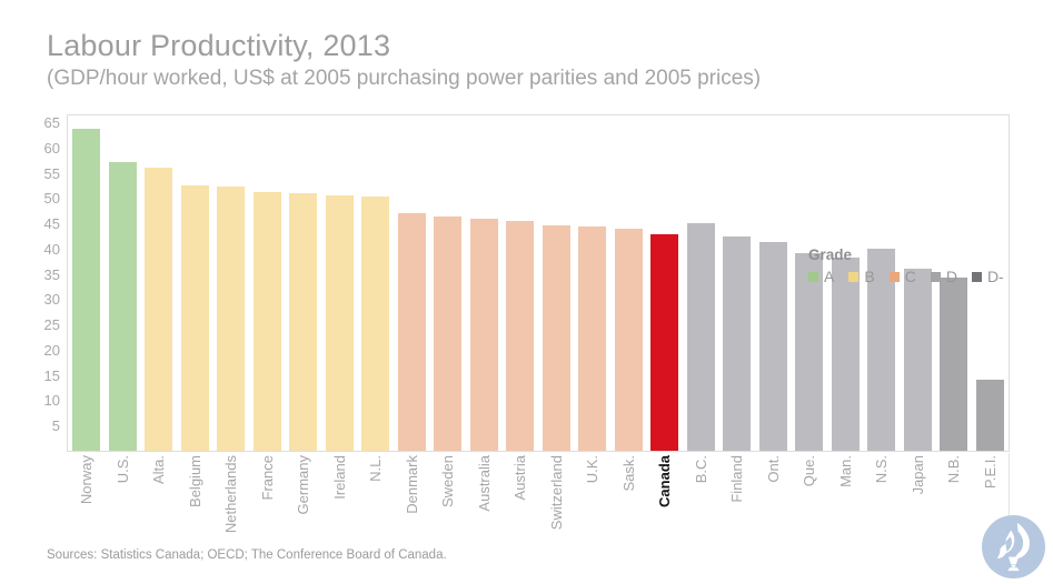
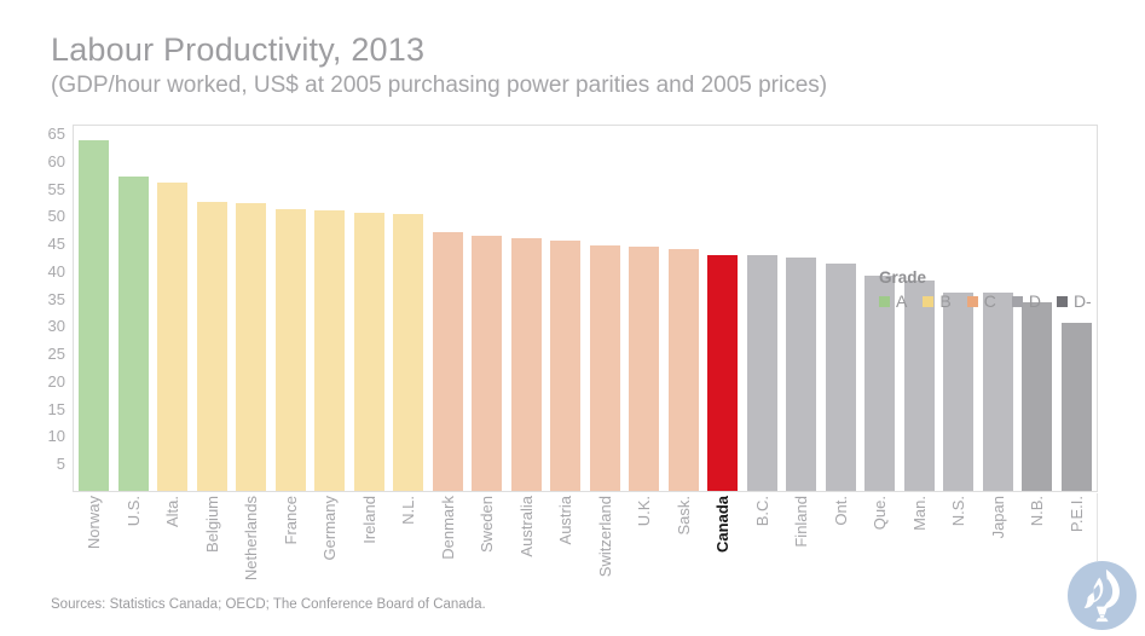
B.C.: 45 -> 43
N.S.: 40 -> 36
P.E.I.: 14 -> 30
